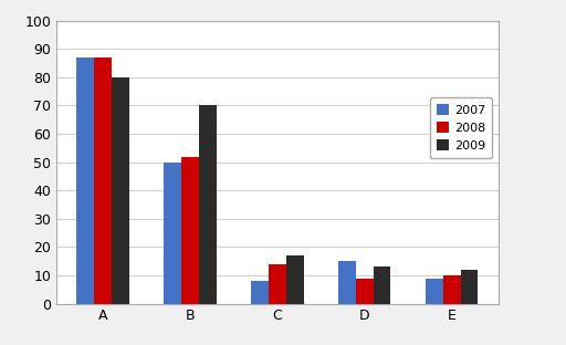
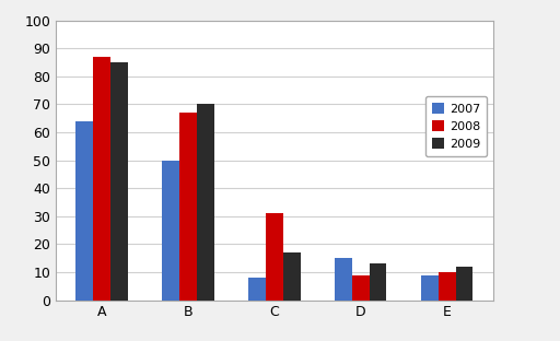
2007/A: 87 -> 64
2009/A: 80 -> 85
2008/B: 52 -> 67
2008/C: 14 -> 31
